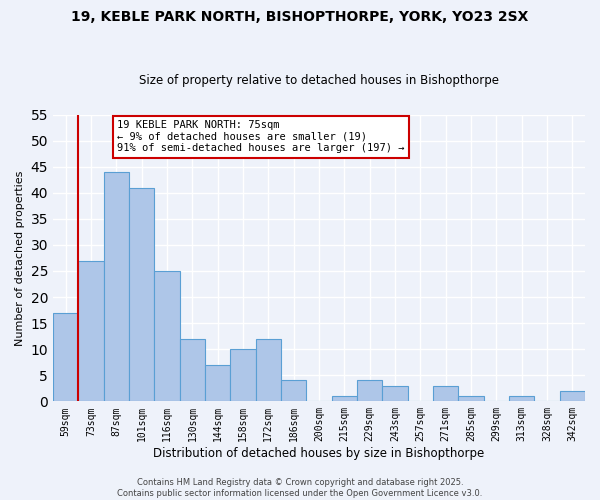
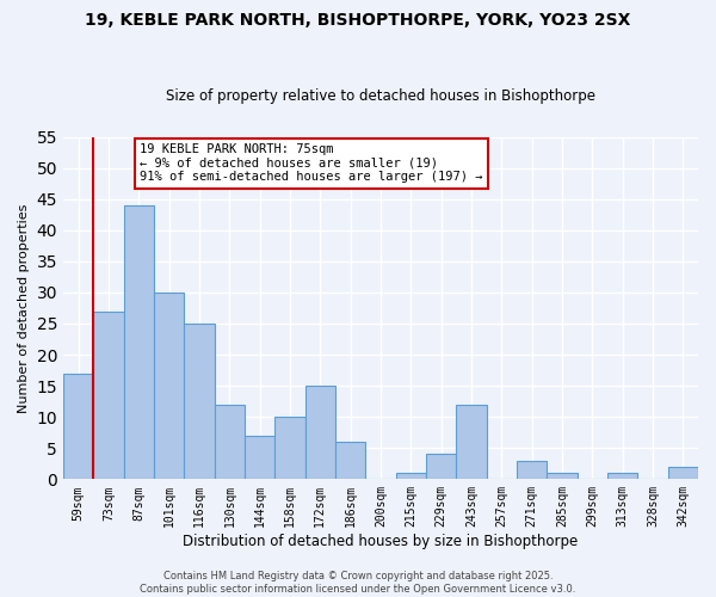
101sqm: 41 -> 30
172sqm: 12 -> 15
186sqm: 4 -> 6
243sqm: 3 -> 12
